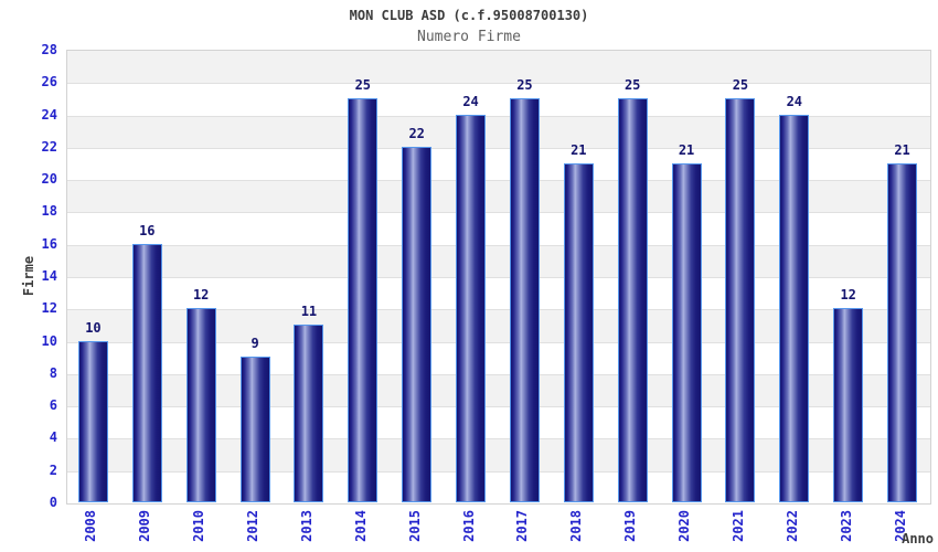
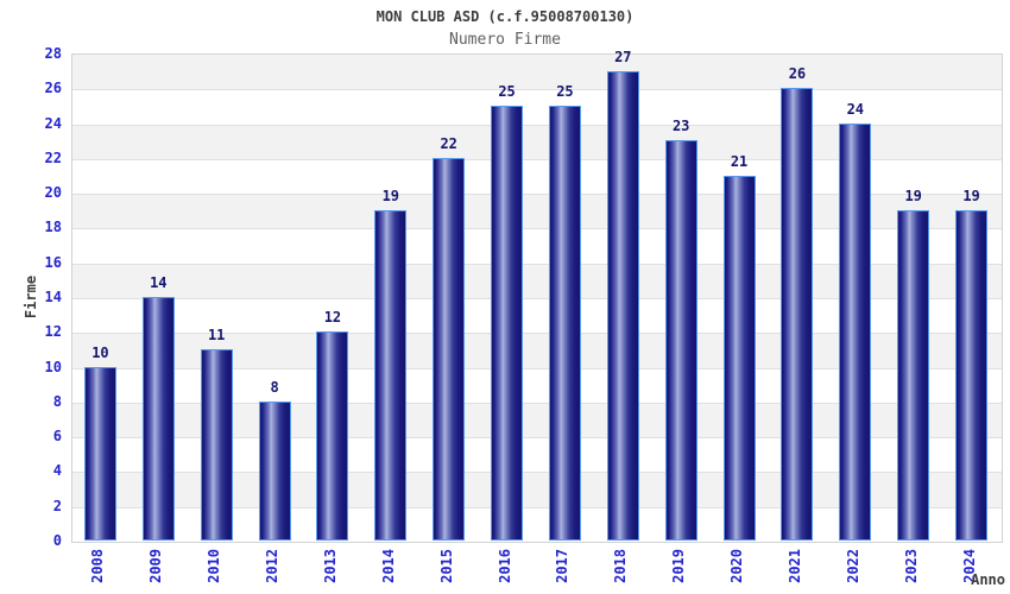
2009: 16 -> 14
2010: 12 -> 11
2012: 9 -> 8
2013: 11 -> 12
2014: 25 -> 19
2016: 24 -> 25
2018: 21 -> 27
2019: 25 -> 23
2021: 25 -> 26
2023: 12 -> 19
2024: 21 -> 19
